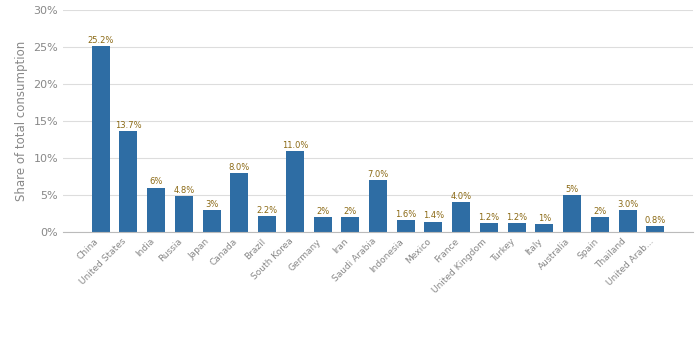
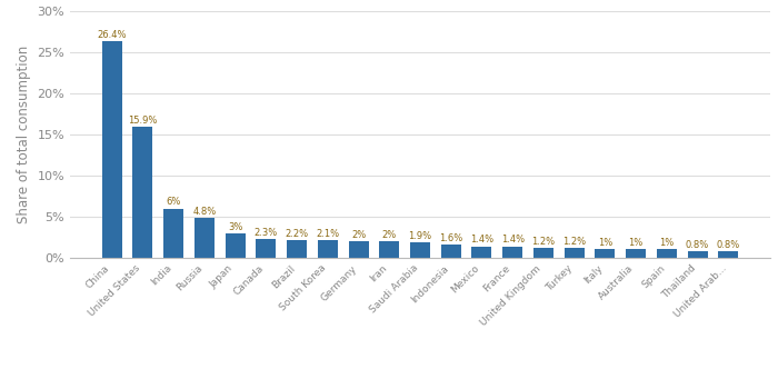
China: 25.2% -> 26.4%
United States: 13.7% -> 15.9%
Canada: 8.0% -> 2.3%
South Korea: 11.0% -> 2.1%
Saudi Arabia: 7.0% -> 1.9%
France: 4.0% -> 1.4%
Australia: 5% -> 1%
Spain: 2% -> 1%
Thailand: 3.0% -> 0.8%
